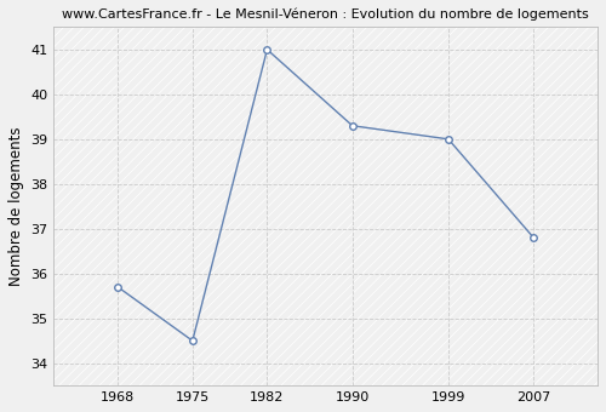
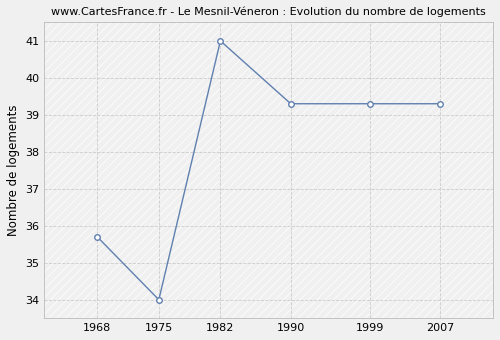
1975: 34.5 -> 34.0
1999: 39.0 -> 39.3
2007: 36.8 -> 39.3
